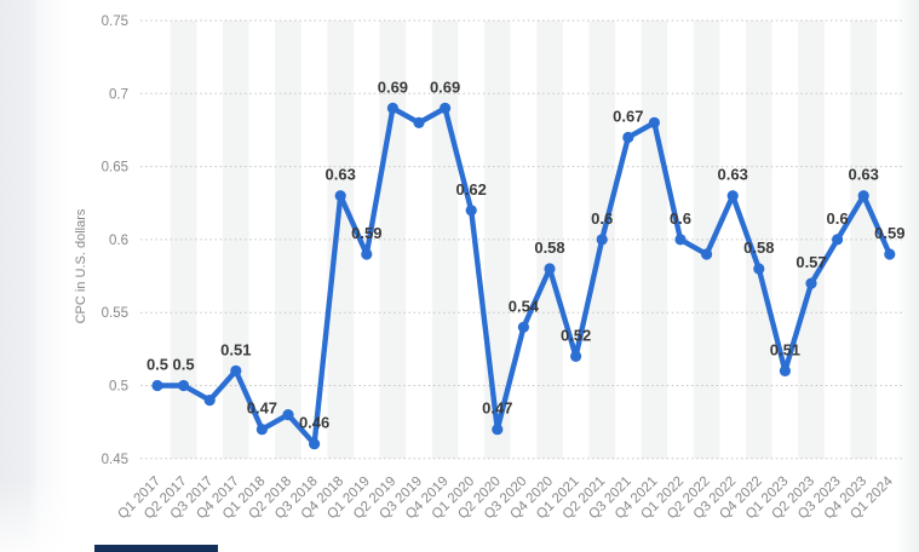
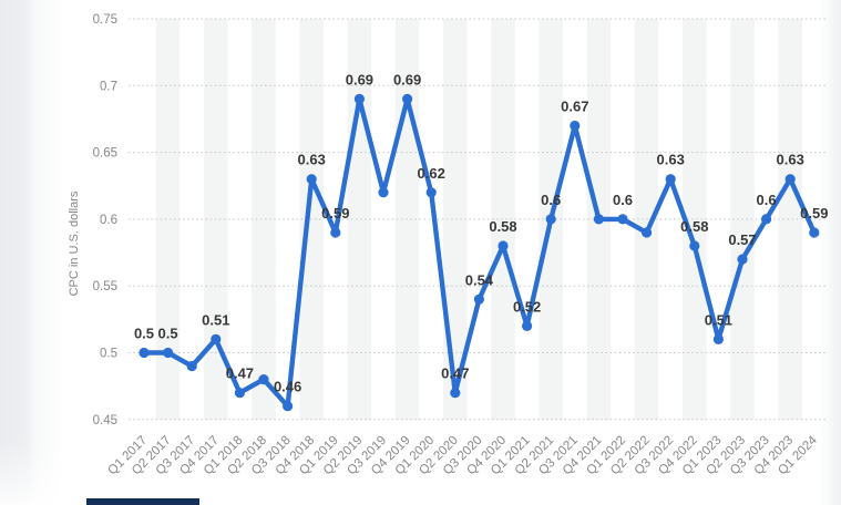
Q3 2019: 0.68 -> 0.62
Q4 2021: 0.68 -> 0.60
